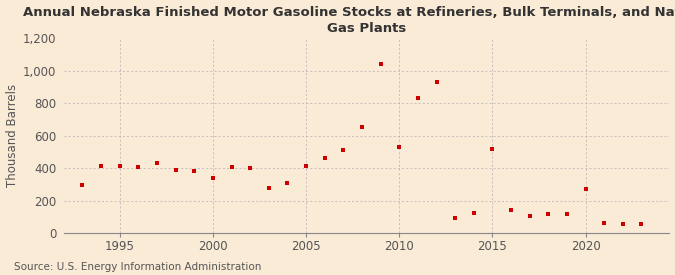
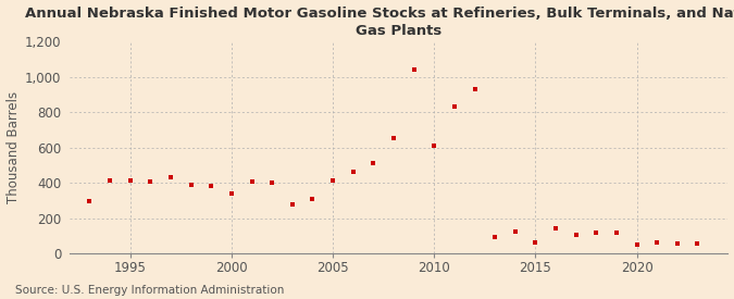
2010: 530 -> 610
2015: 520 -> 60
2020: 270 -> 50
